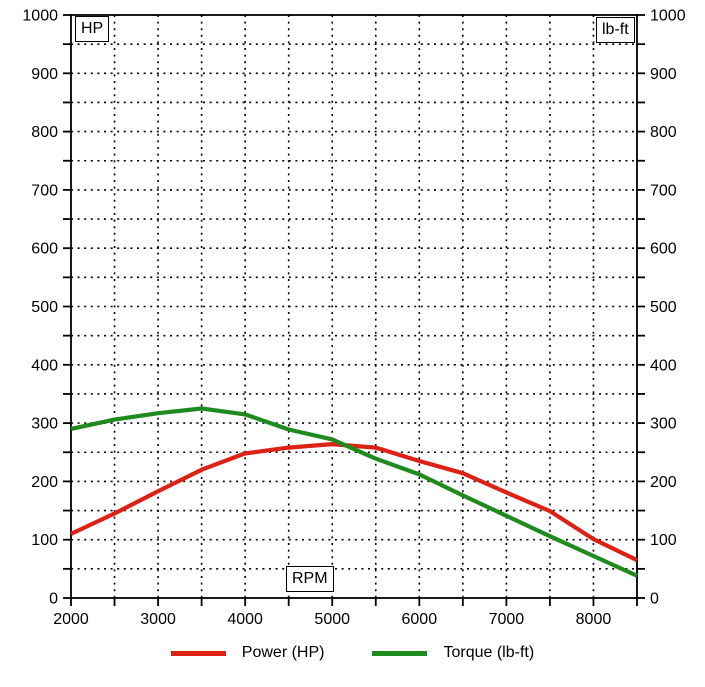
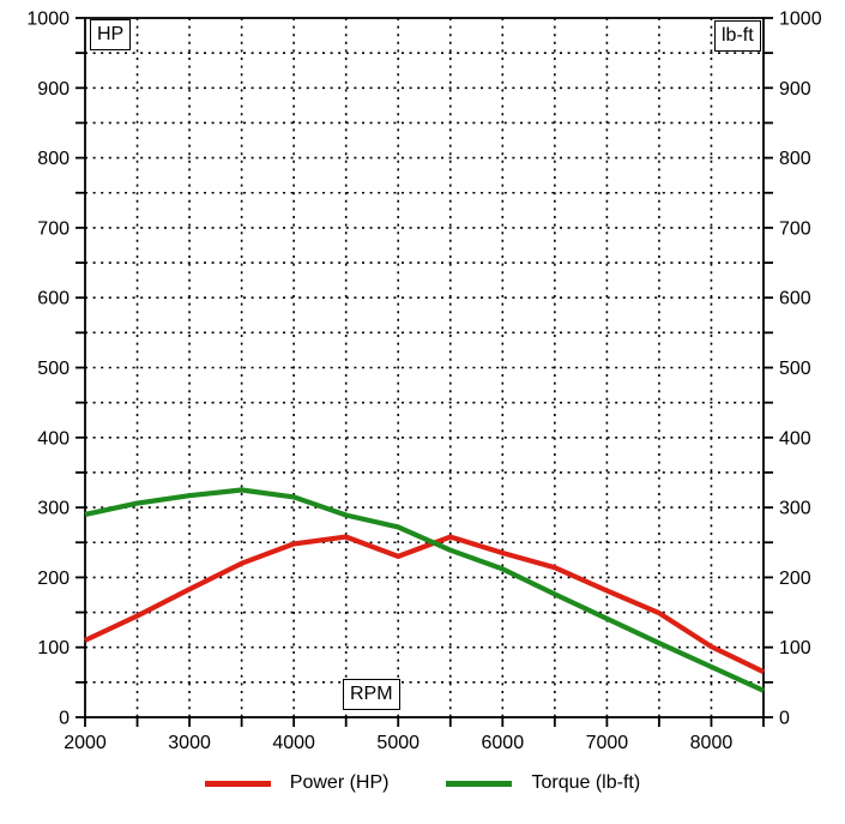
Power (HP)/5000: 260 -> 230
